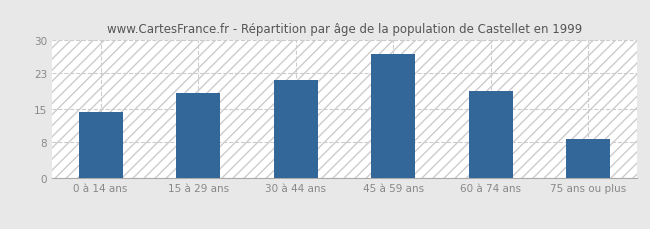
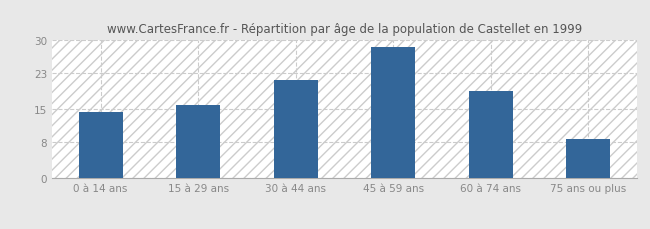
15 à 29 ans: 18.5 -> 16.0
45 à 59 ans: 27.0 -> 28.5
